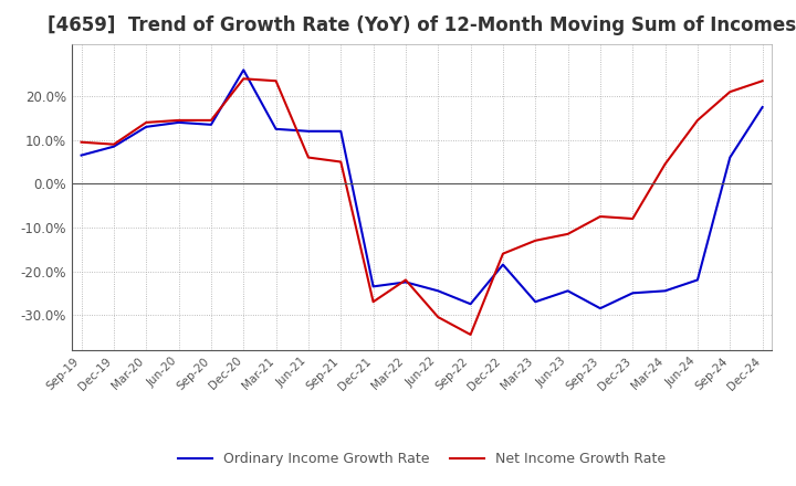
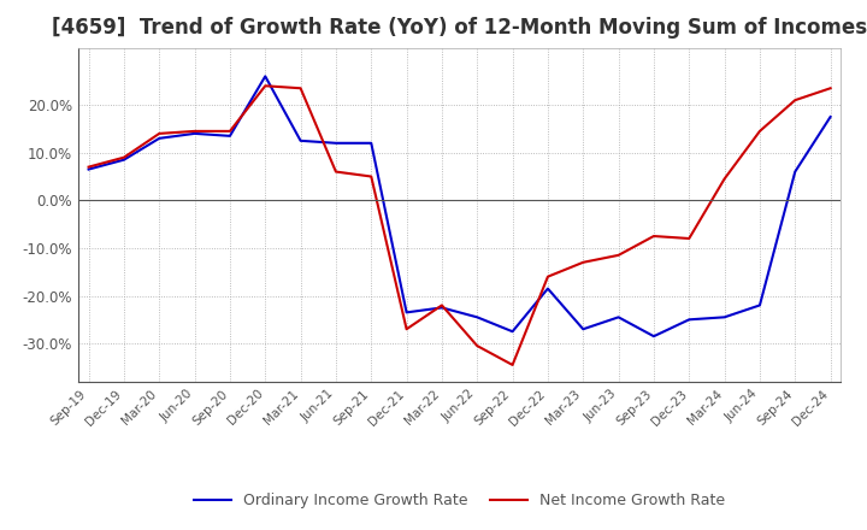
Net Income Growth Rate/Sep-19: 9.5% -> 7.0%
